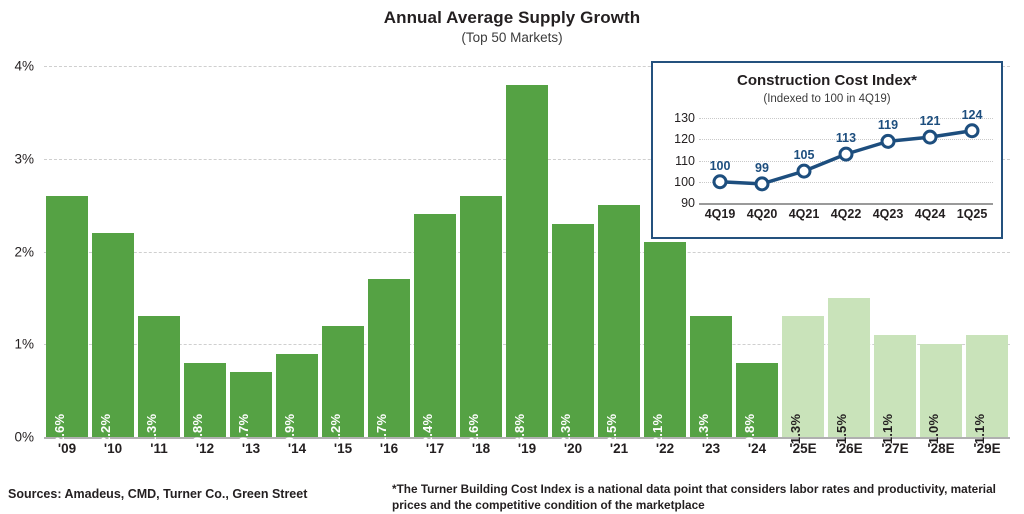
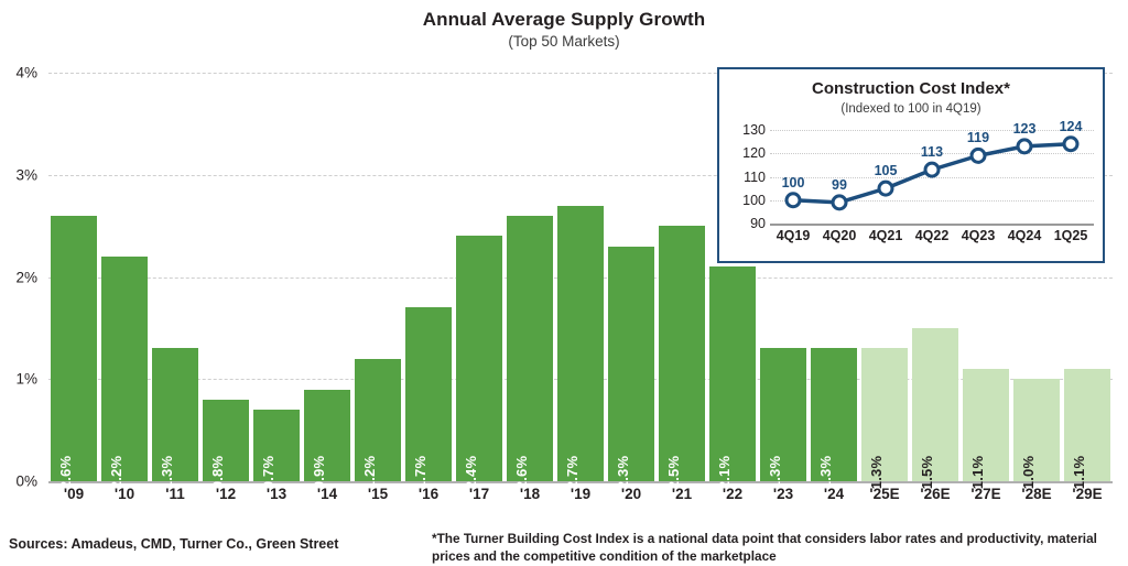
Annual Average Supply Growth/'19: 3.8% -> 2.7%
Annual Average Supply Growth/'24: 0.8% -> 1.3%
Construction Cost Index*/4Q24: 121 -> 123
